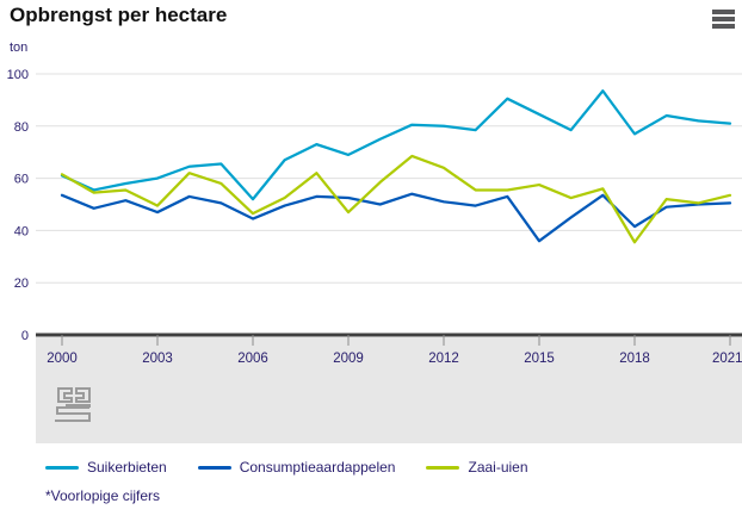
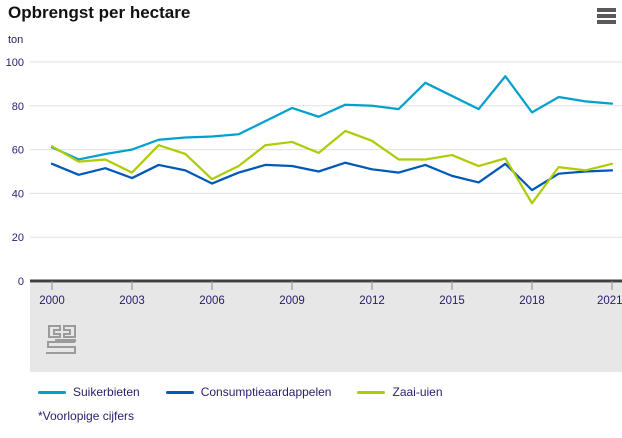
Suikerbieten/2006: 52 -> 66
Suikerbieten/2009: 69 -> 79
Zaai-uien/2009: 47 -> 64
Consumptieaardappelen/2015: 36 -> 48
